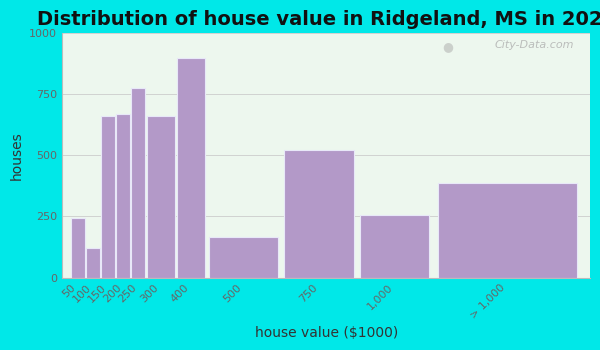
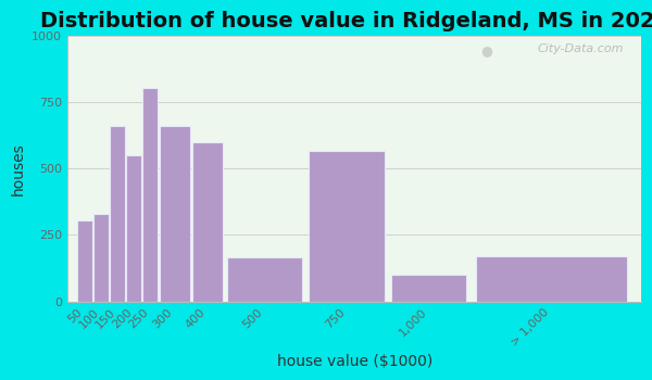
50: 245 -> 305
100: 120 -> 330
200: 670 -> 550
250: 775 -> 805
400: 900 -> 600
750: 520 -> 565
1,000: 255 -> 100
> 1,000: 385 -> 170
